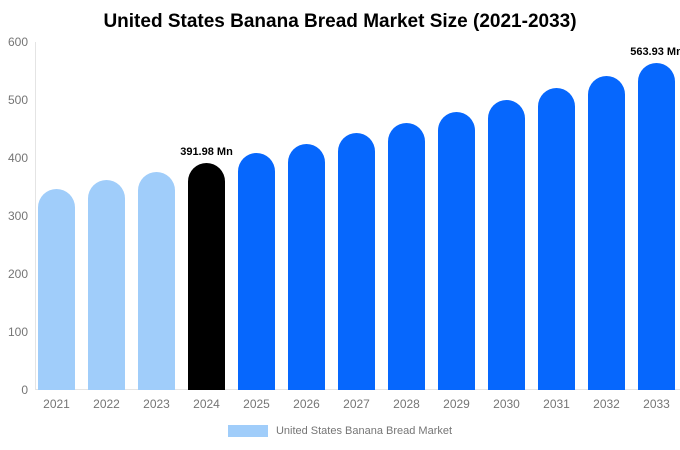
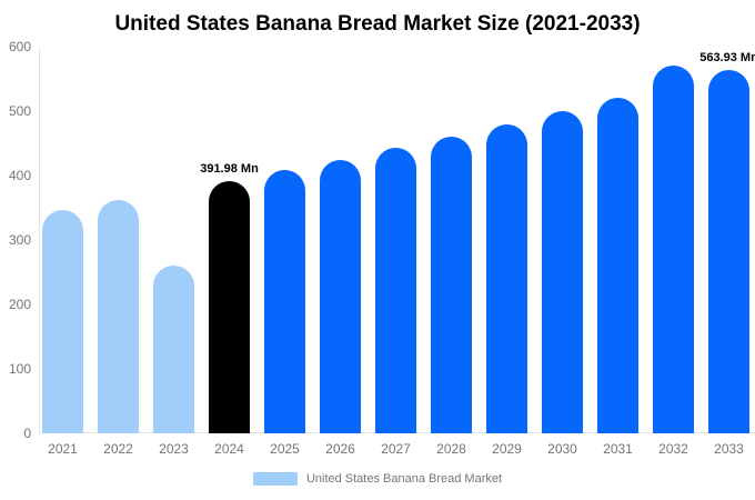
2023: 380 -> 260
2032: 540 -> 570
